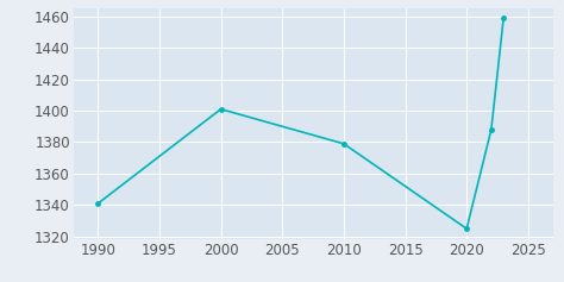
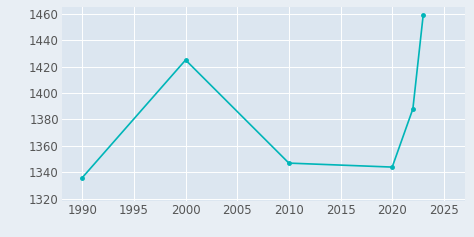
1990: 1341 -> 1336
2000: 1401 -> 1425
2010: 1379 -> 1347
2020: 1325 -> 1344
